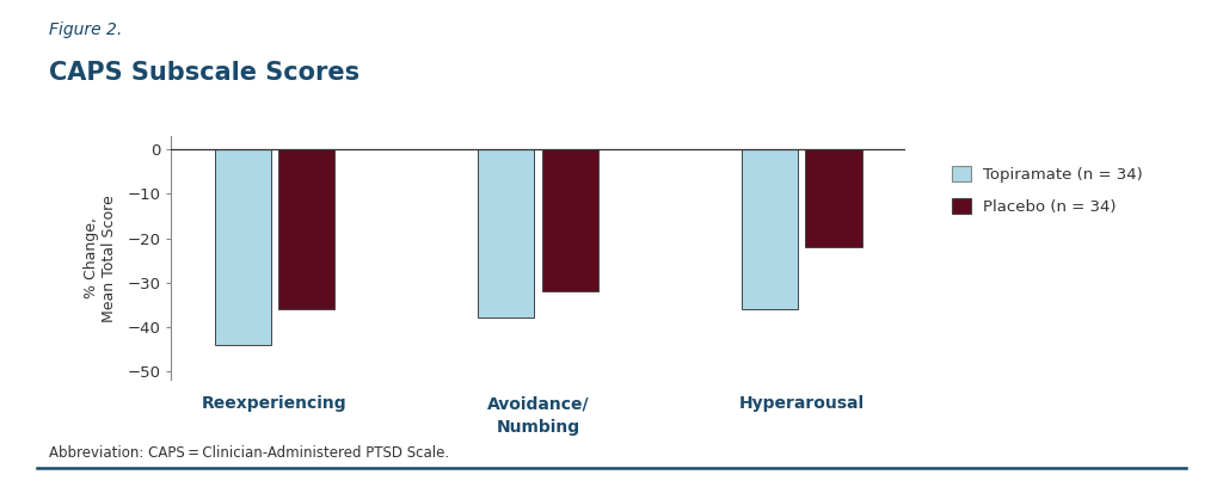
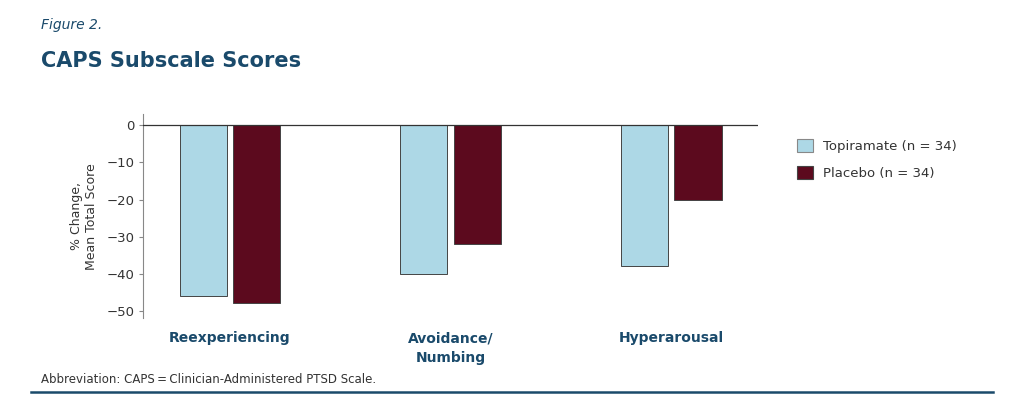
Topiramate (n = 34)/Reexperiencing: -44 -> -46
Placebo (n = 34)/Reexperiencing: -36 -> -48
Topiramate (n = 34)/Avoidance/ Numbing: -38 -> -40
Topiramate (n = 34)/Hyperarousal: -36 -> -38
Placebo (n = 34)/Hyperarousal: -22 -> -20
